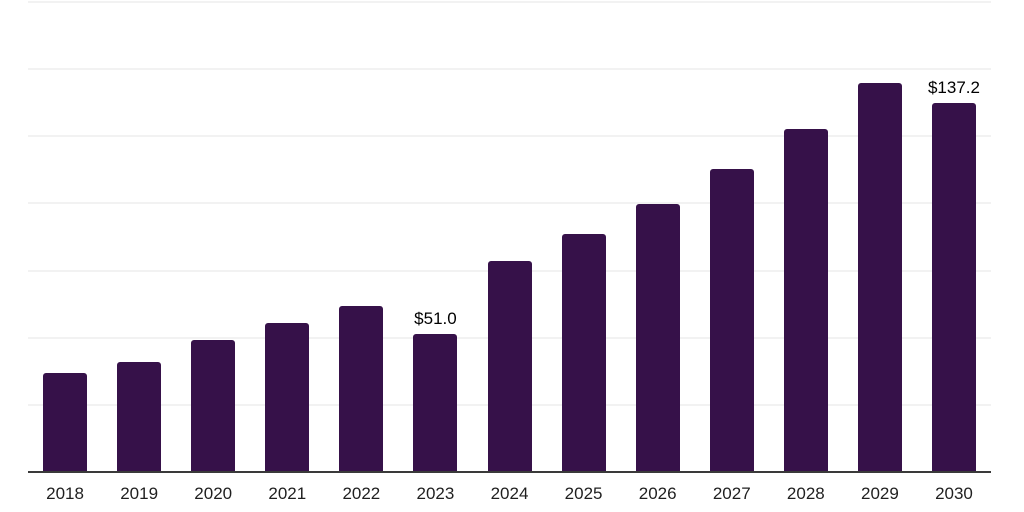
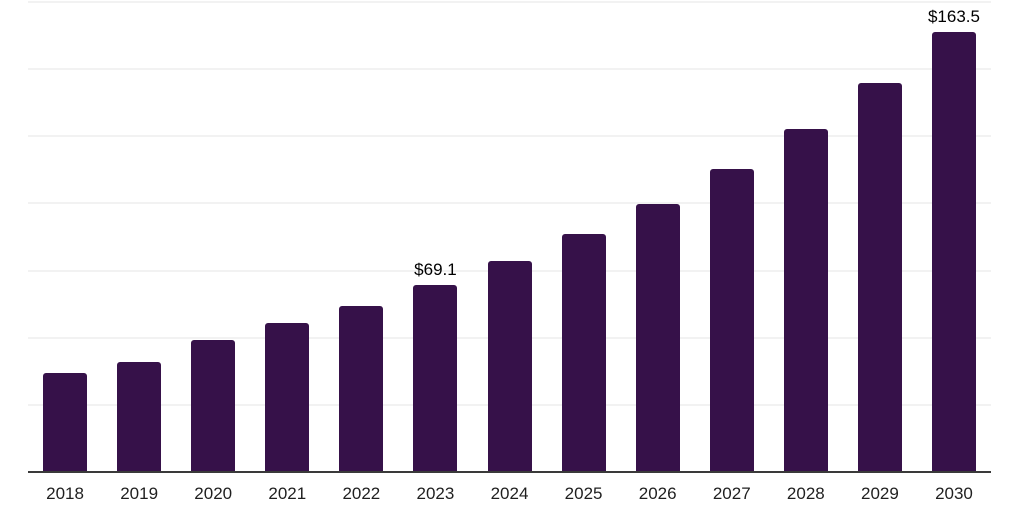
2023: $51.0 -> $69.1
2030: $137.2 -> $163.5
